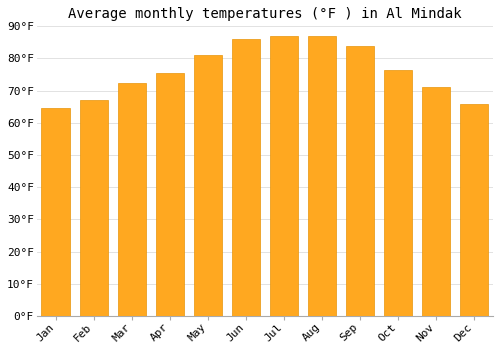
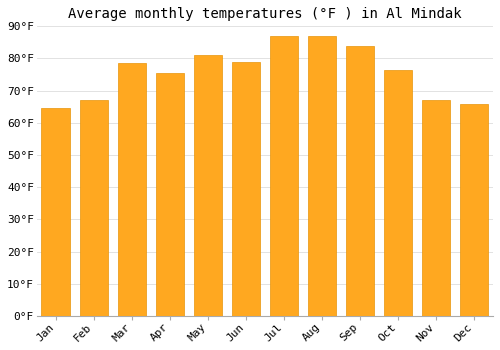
Mar: 72.5°F -> 78.5°F
Jun: 86.0°F -> 79.0°F
Nov: 71.0°F -> 67.0°F
